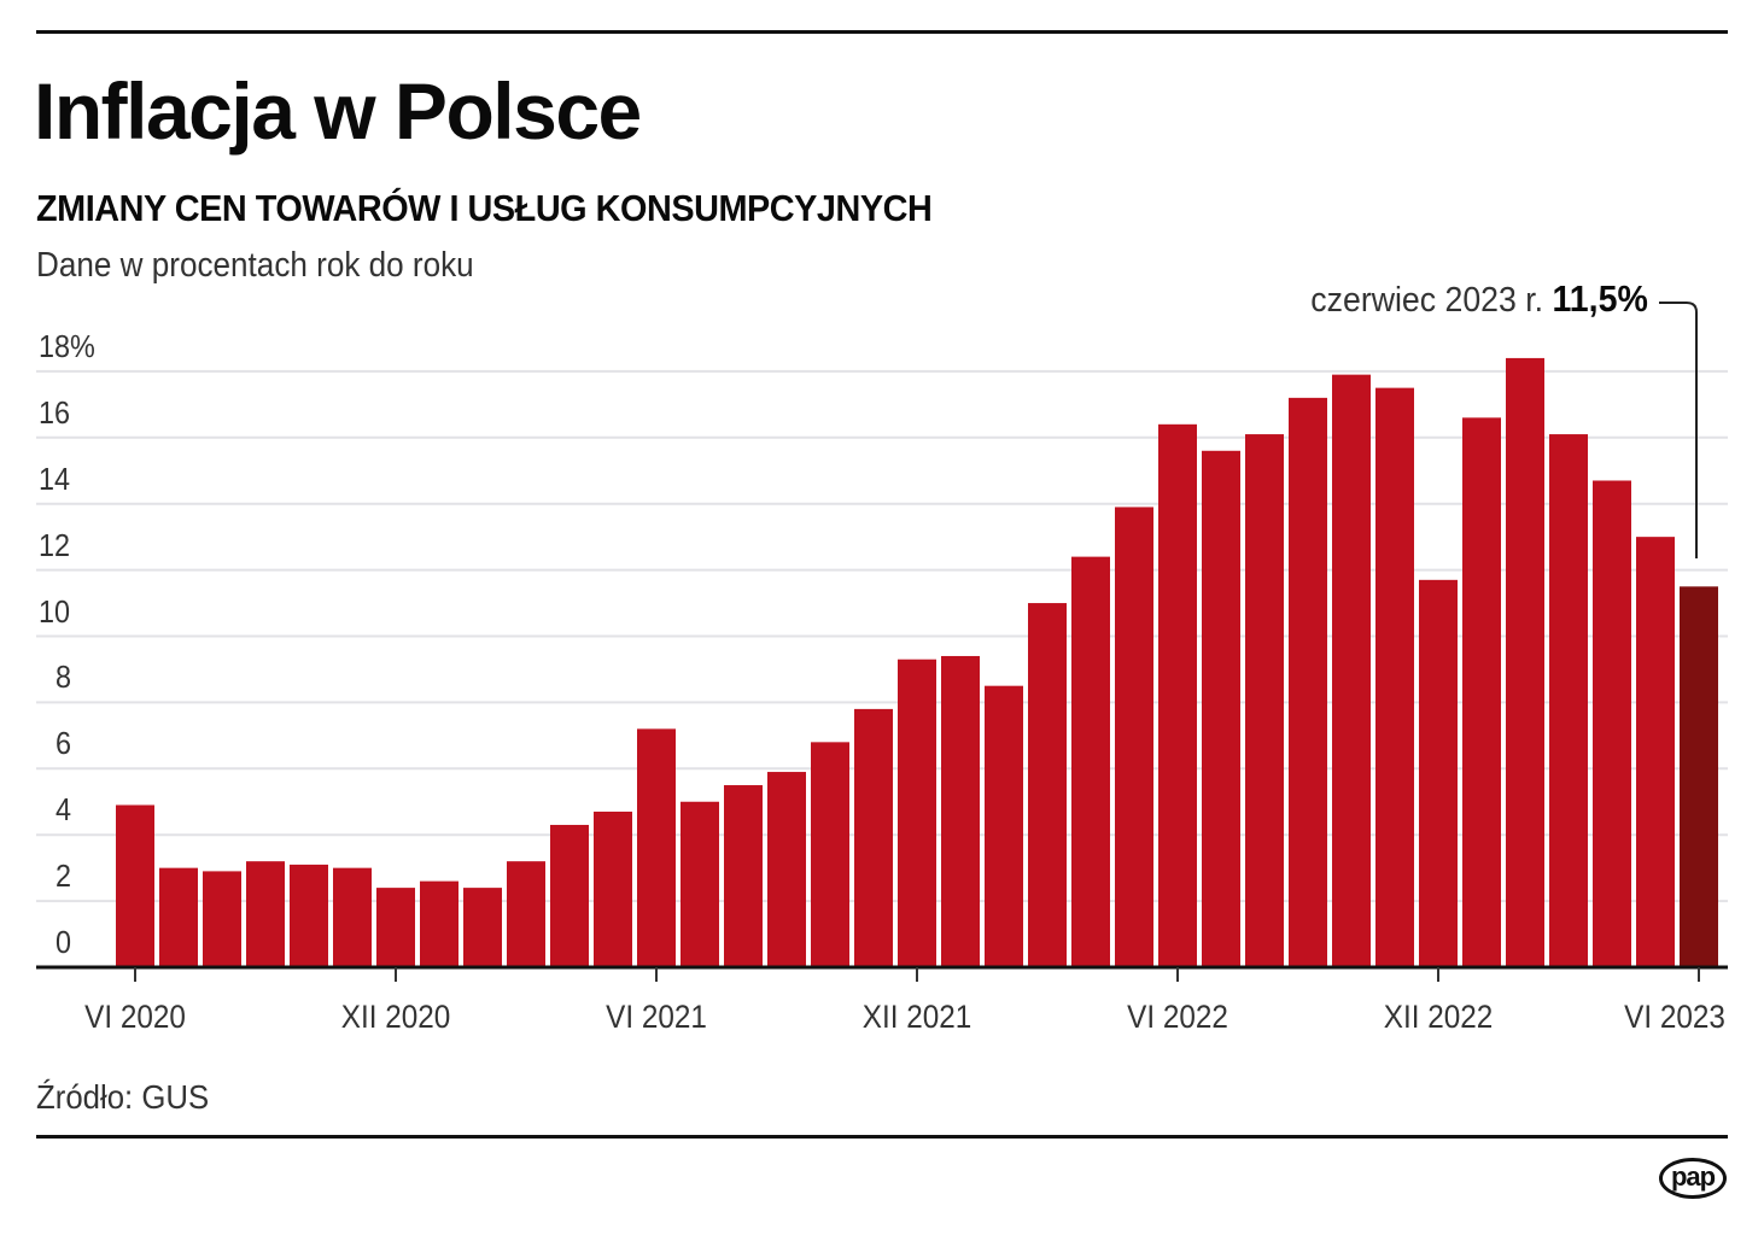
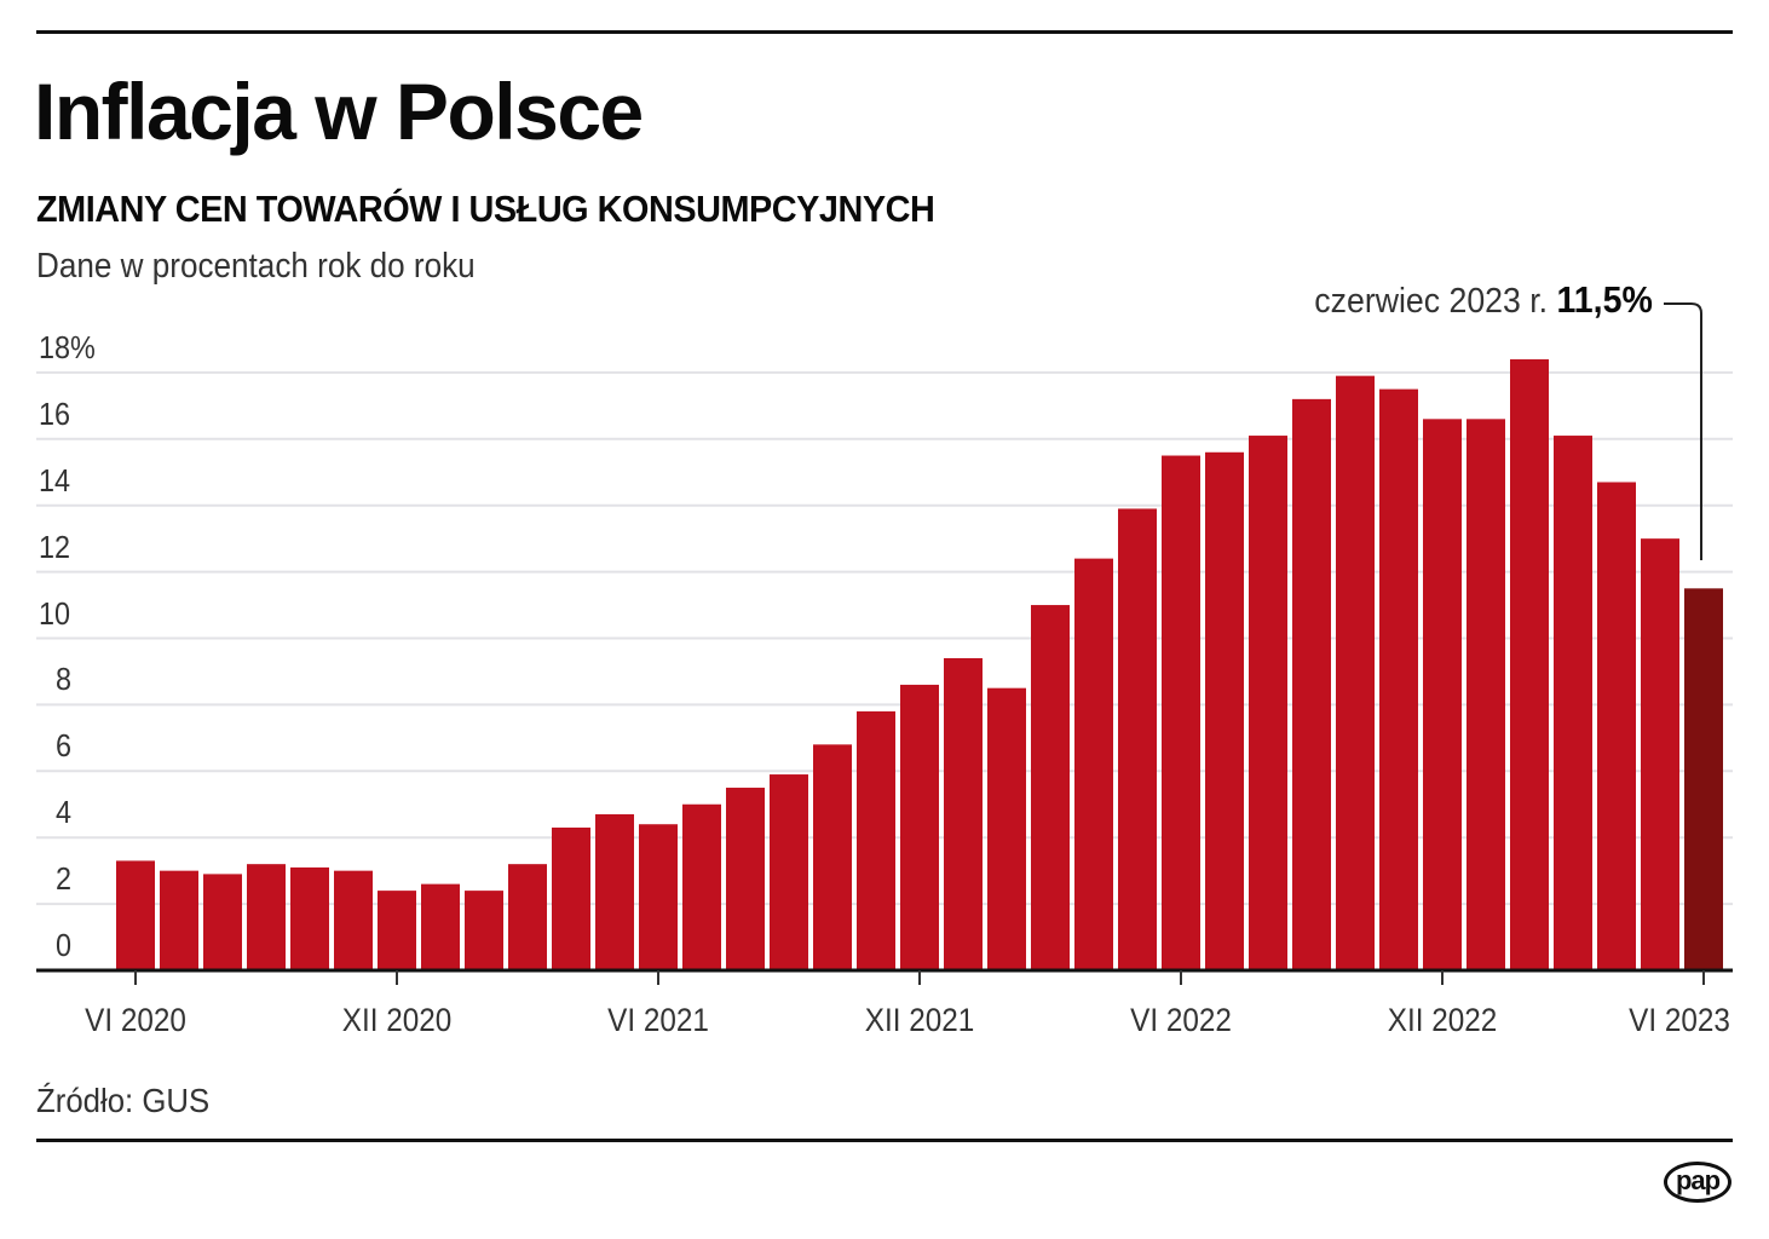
VI 2020: 4.9 -> 3.3
VI 2021: 7.2 -> 4.4
XII 2021: 9.3 -> 8.6
VI 2022: 16.4 -> 15.5
XII 2022: 11.7 -> 16.6
